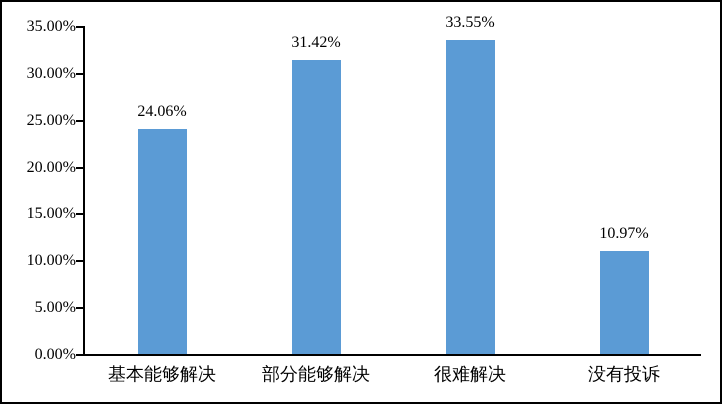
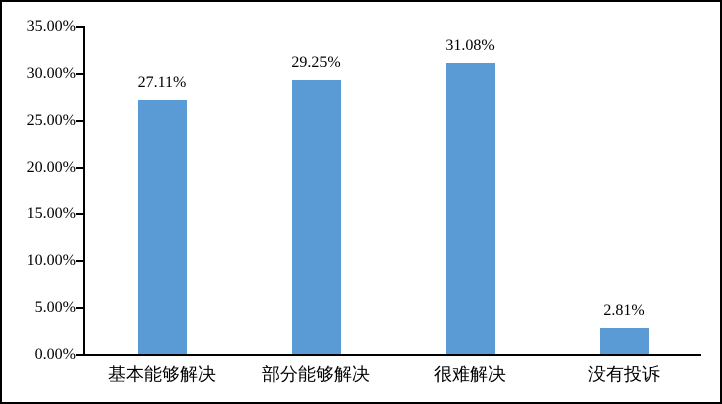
基本能够解决: 24.06% -> 27.11%
部分能够解决: 31.42% -> 29.25%
很难解决: 33.55% -> 31.08%
没有投诉: 10.97% -> 2.81%
